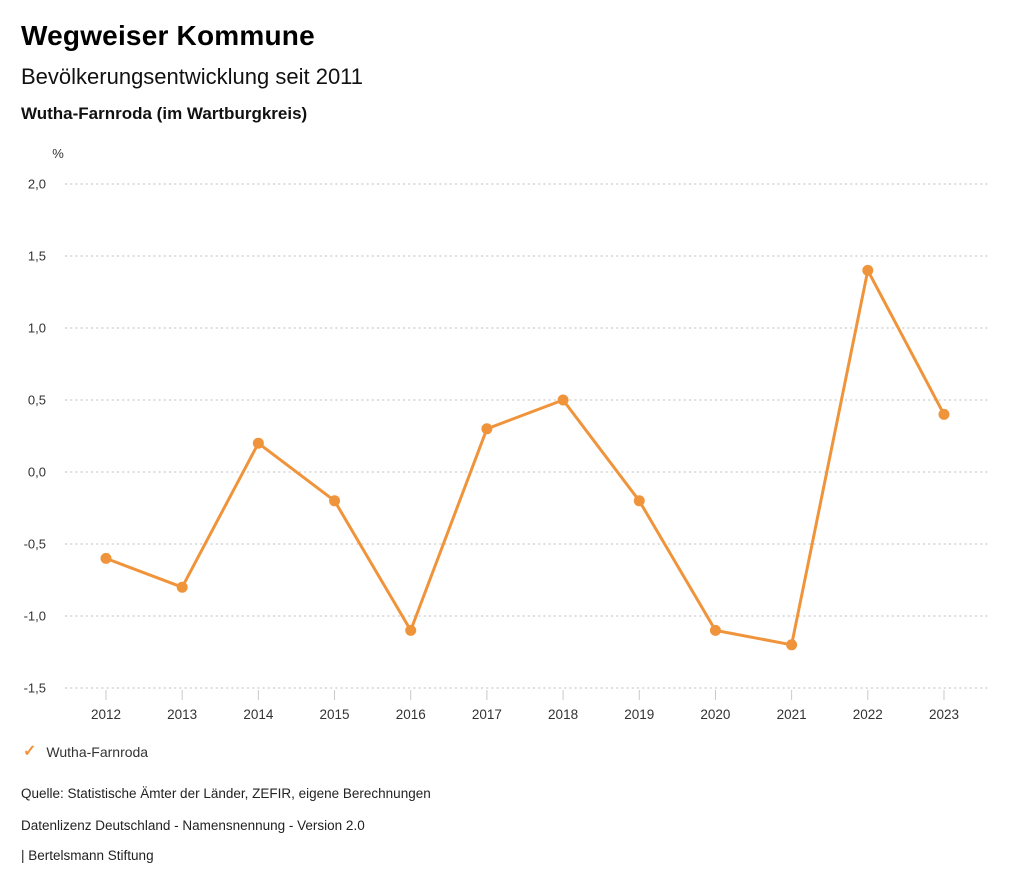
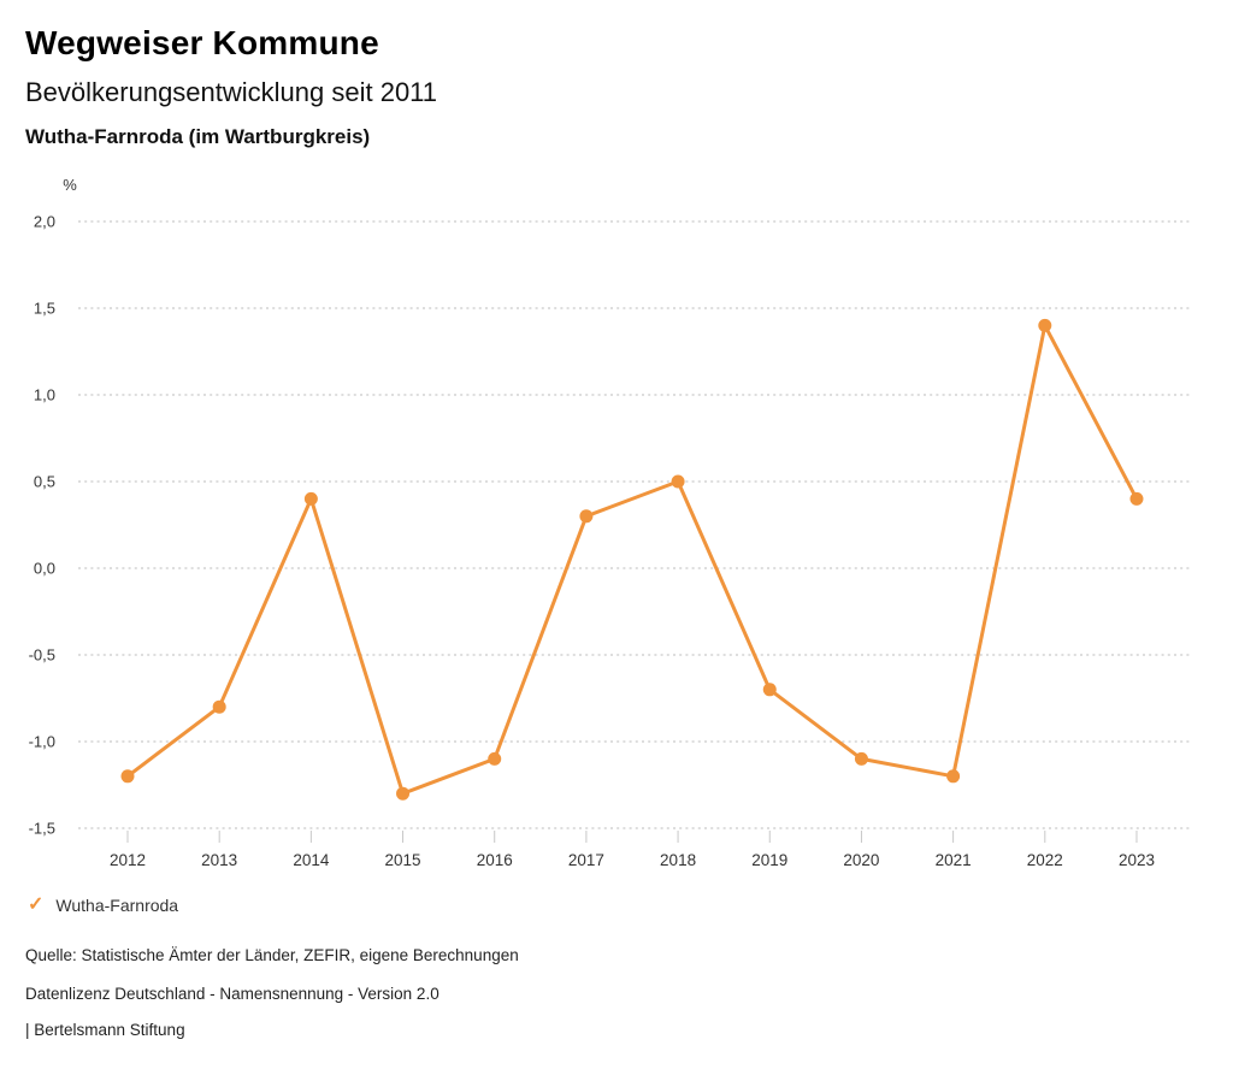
2012: -0,6 -> -1,2
2014: 0,2 -> 0,4
2015: -0,2 -> -1,3
2019: -0,2 -> -0,7
